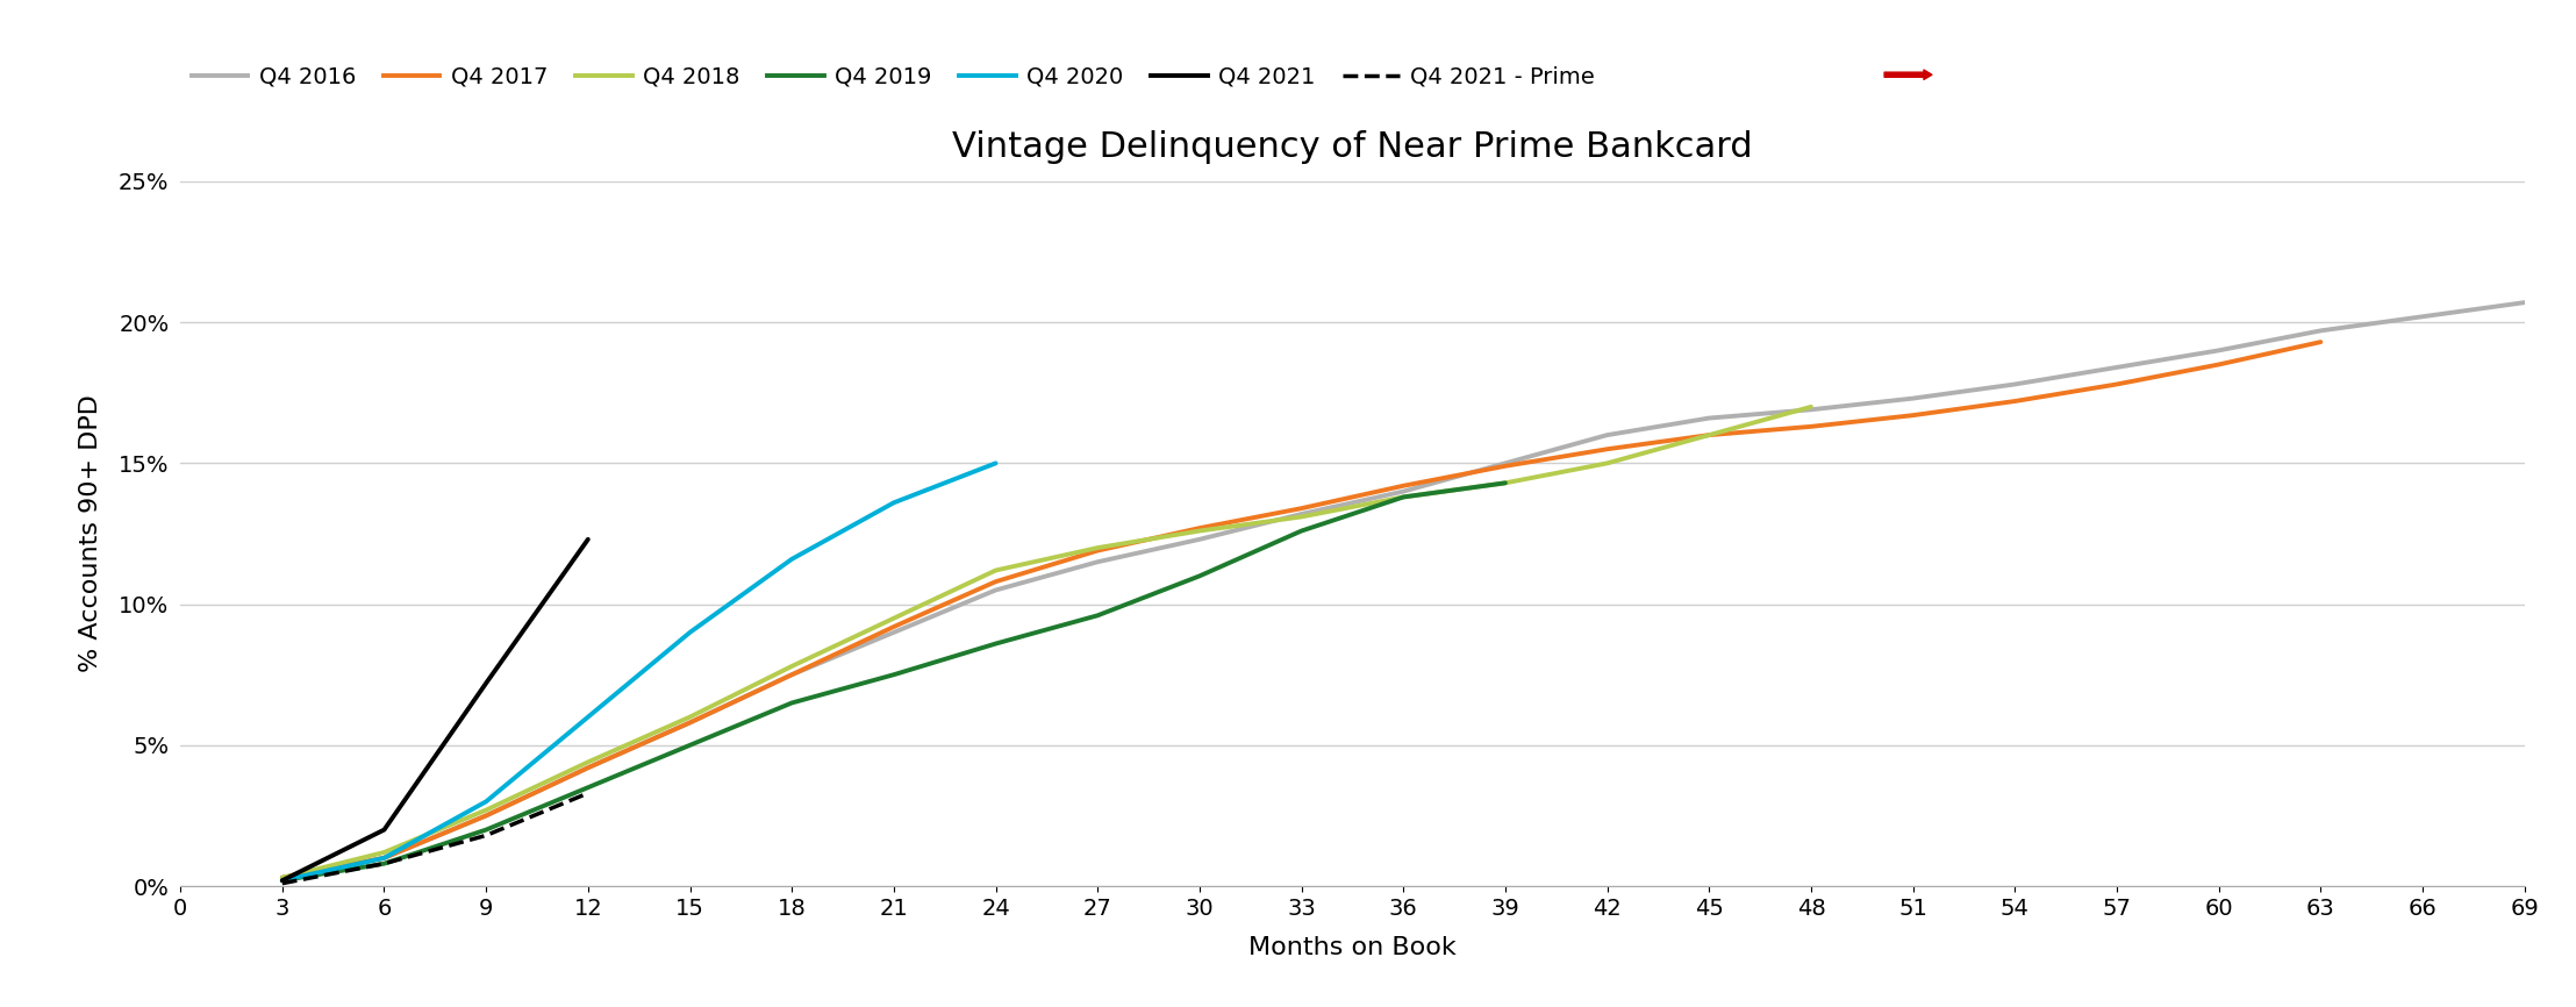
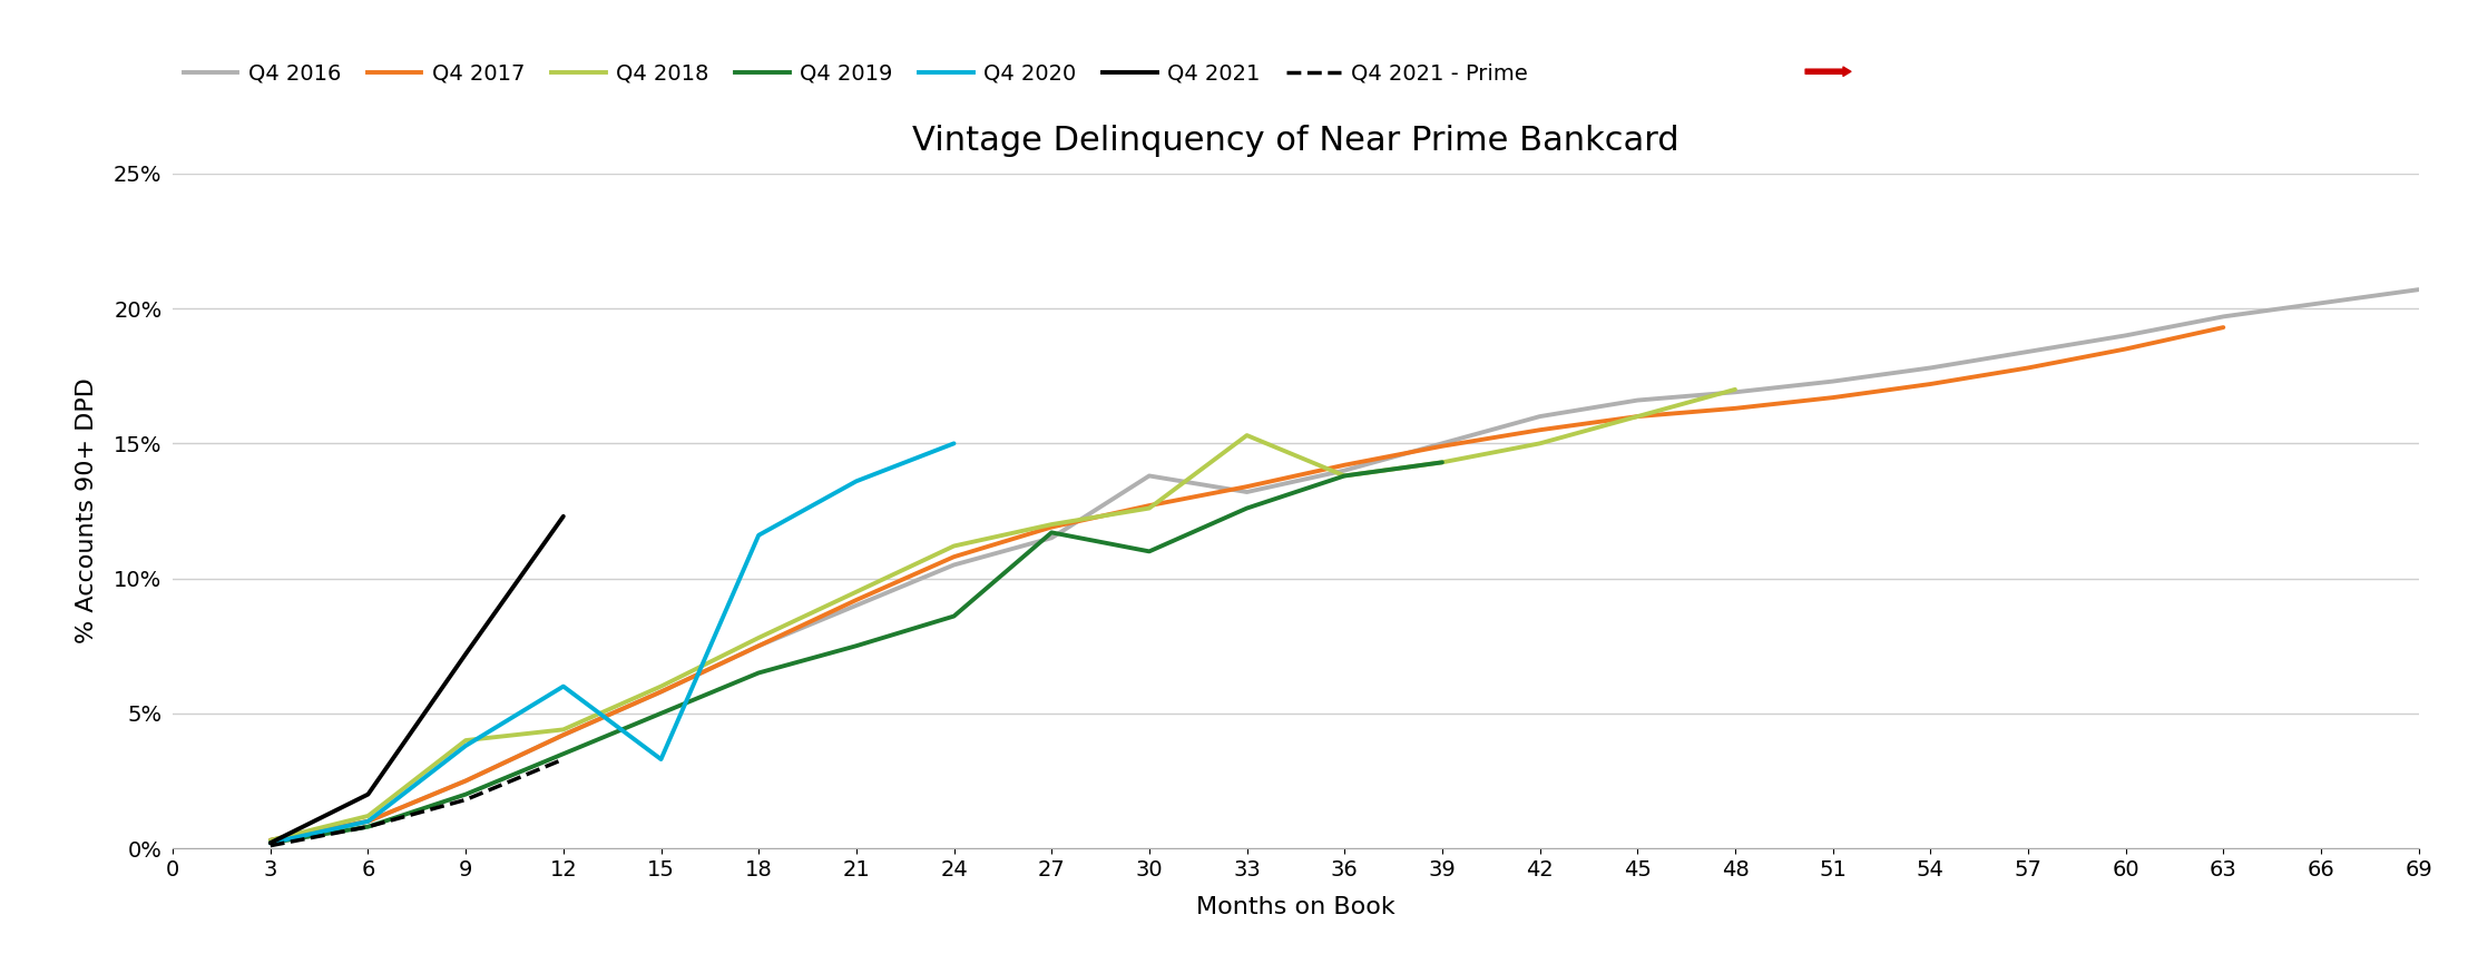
Q4 2018/9: 2.7% -> 4.0%
Q4 2020/9: 3.0% -> 3.8%
Q4 2020/15: 9.0% -> 3.3%
Q4 2019/27: 9.6% -> 11.7%
Q4 2016/30: 12.3% -> 13.8%
Q4 2018/33: 13.1% -> 15.3%
